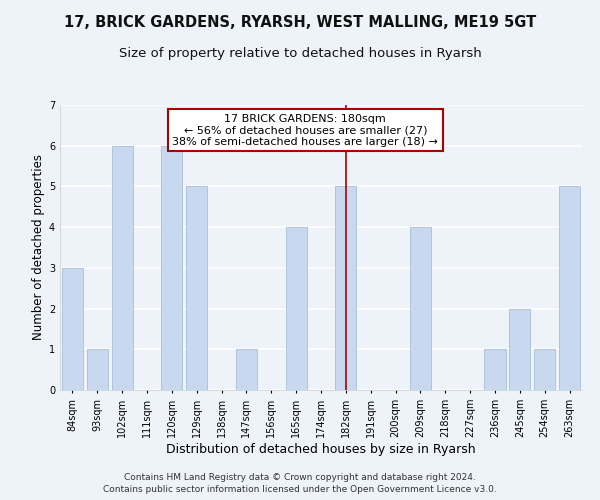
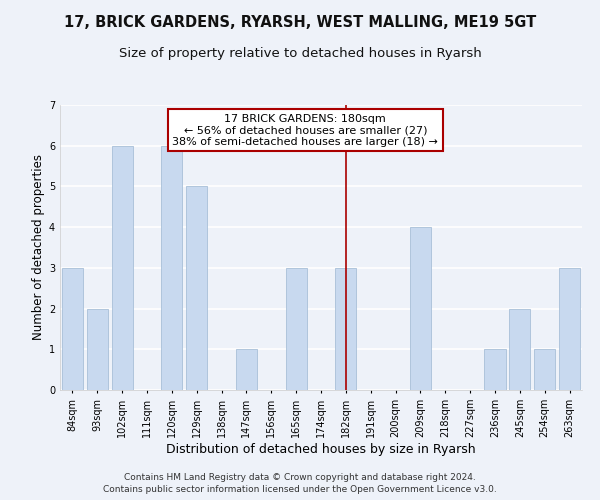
93sqm: 1 -> 2
165sqm: 4 -> 3
182sqm: 5 -> 3
263sqm: 5 -> 3
